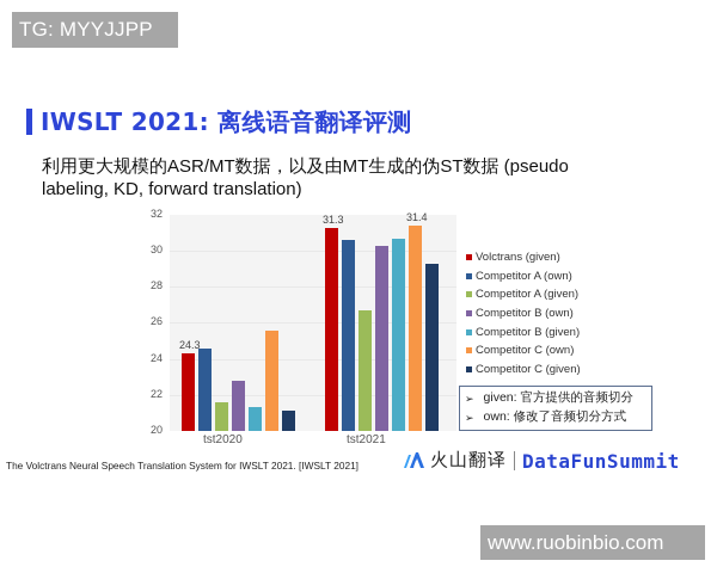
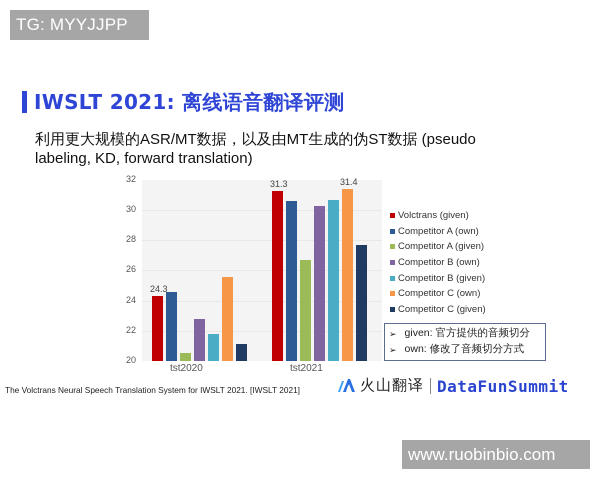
Competitor A (given)/tst2020: 21.6 -> 20.5
Competitor B (given)/tst2020: 21.3 -> 21.8
Competitor C (given)/tst2021: 29.3 -> 27.7
